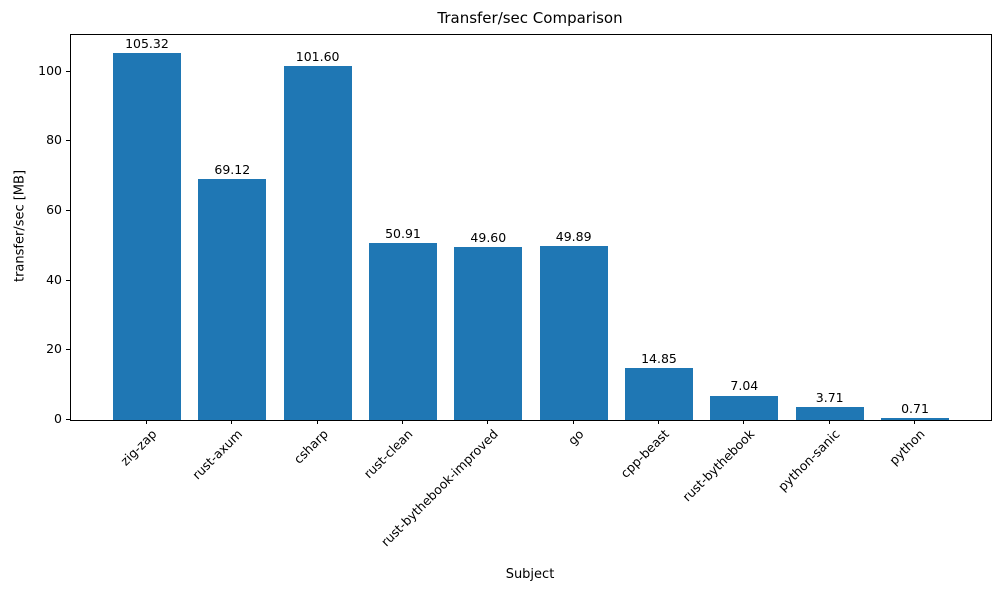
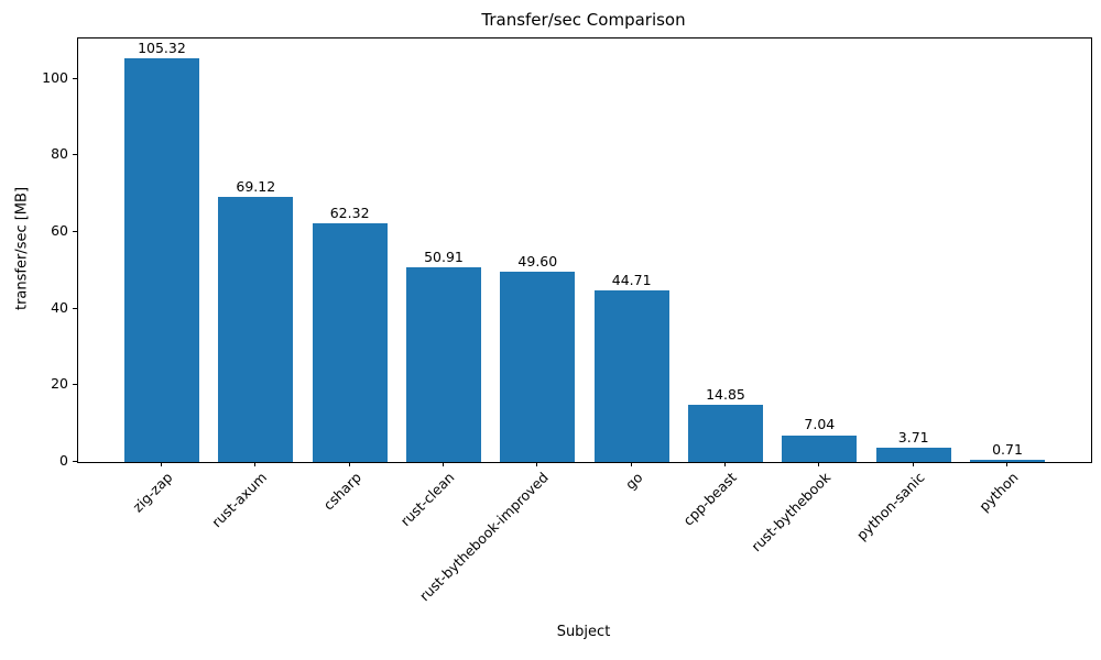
csharp: 101.60 -> 62.32
go: 49.89 -> 44.71
